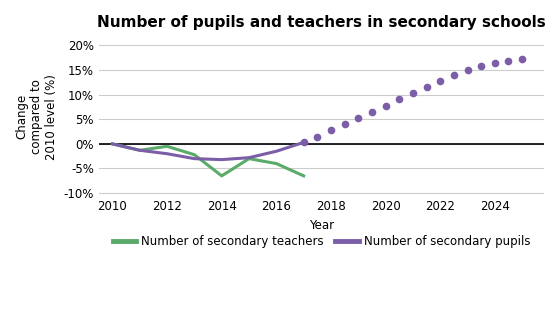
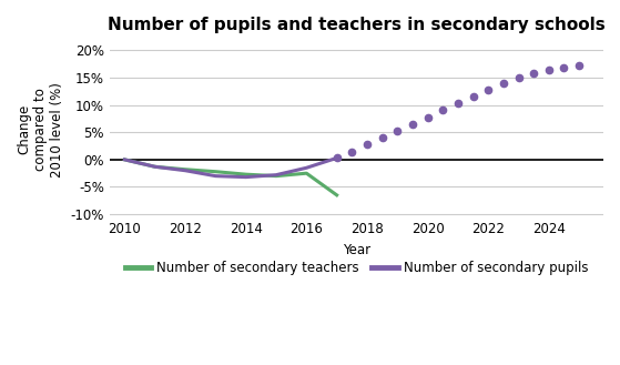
Number of secondary teachers/2012: -0.5% -> -1.8%
Number of secondary teachers/2014: -6.5% -> -2.7%
Number of secondary teachers/2016: -4.0% -> -2.5%
